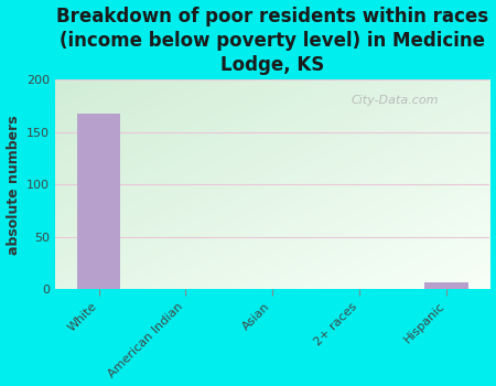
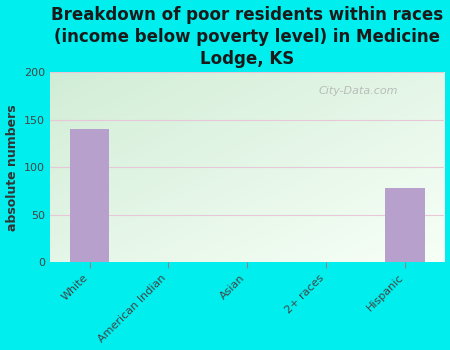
White: 168 -> 140
Hispanic: 7 -> 78
